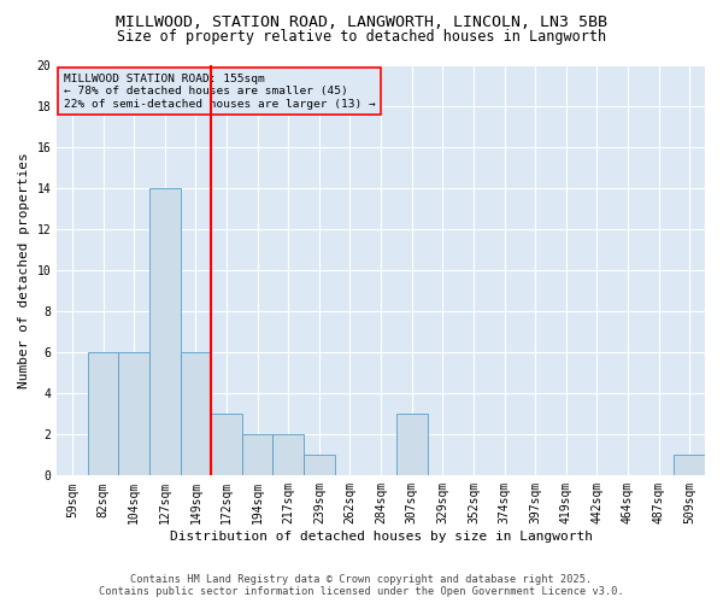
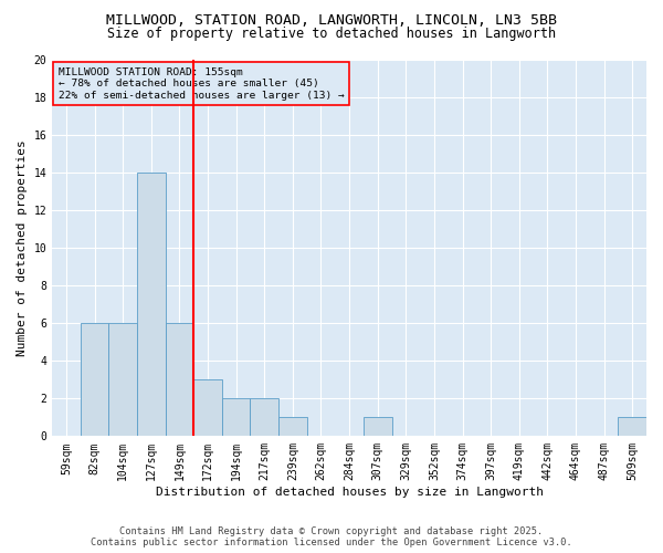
307sqm: 3 -> 1
